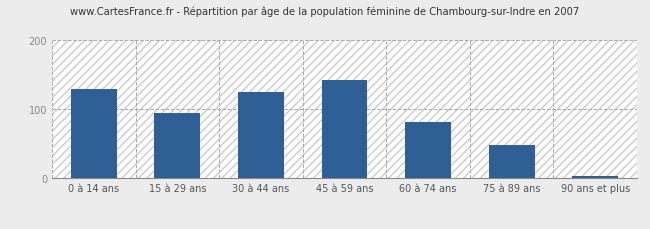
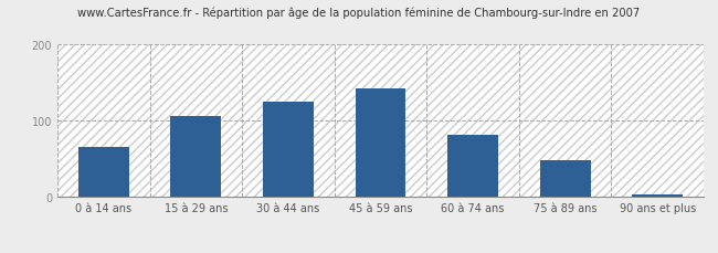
0 à 14 ans: 130 -> 66
15 à 29 ans: 95 -> 106
